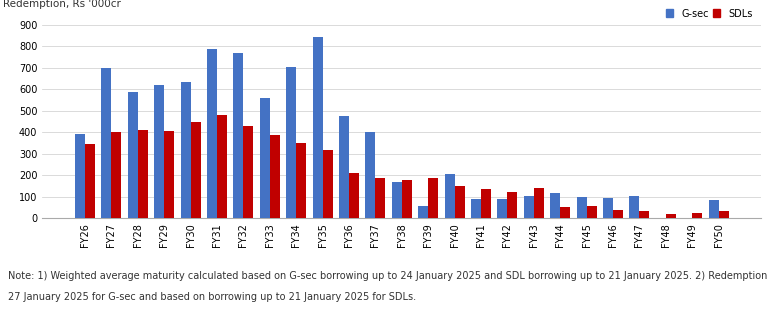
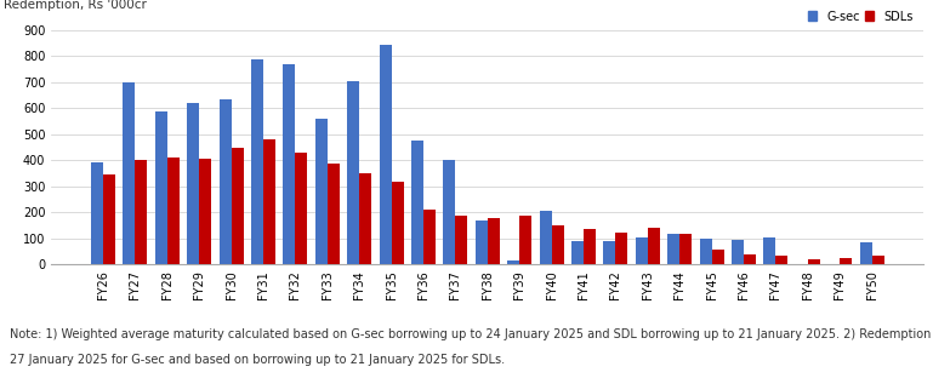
G-sec/FY39: 60 -> 15
SDLs/FY44: 55 -> 120
